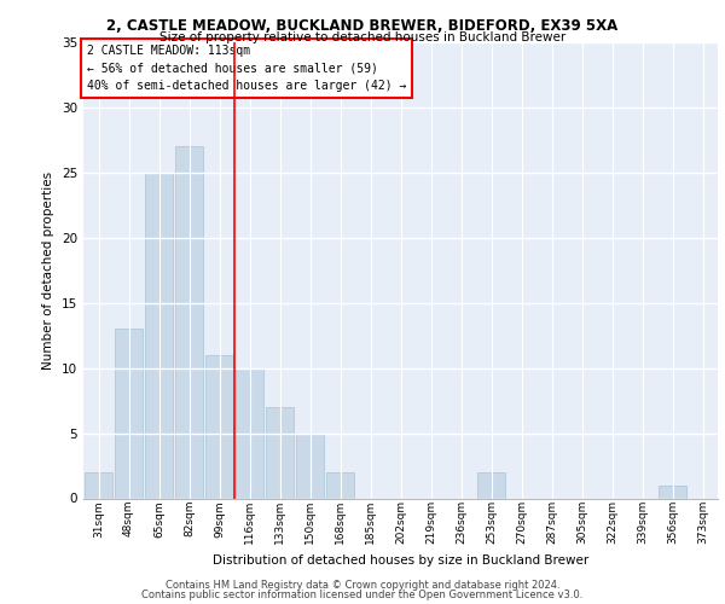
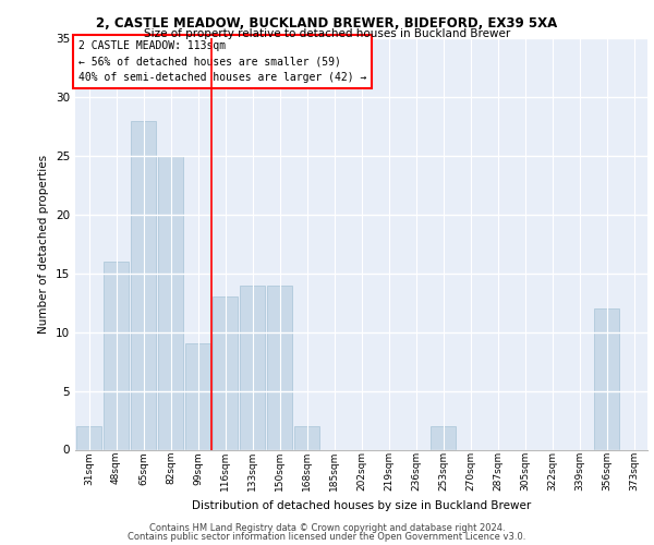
48sqm: 13 -> 16
65sqm: 25 -> 28
82sqm: 27 -> 25
99sqm: 11 -> 9
116sqm: 10 -> 13
133sqm: 7 -> 14
150sqm: 5 -> 14
356sqm: 1 -> 12
